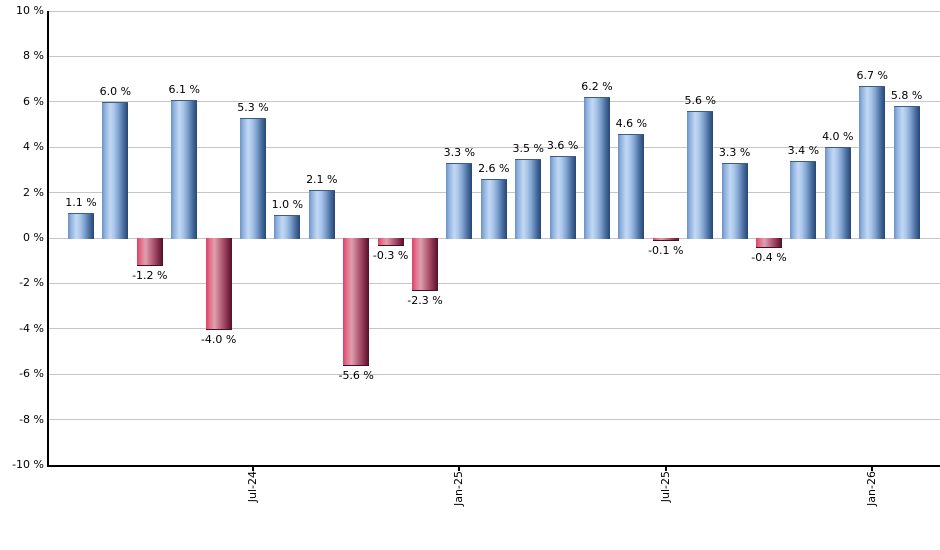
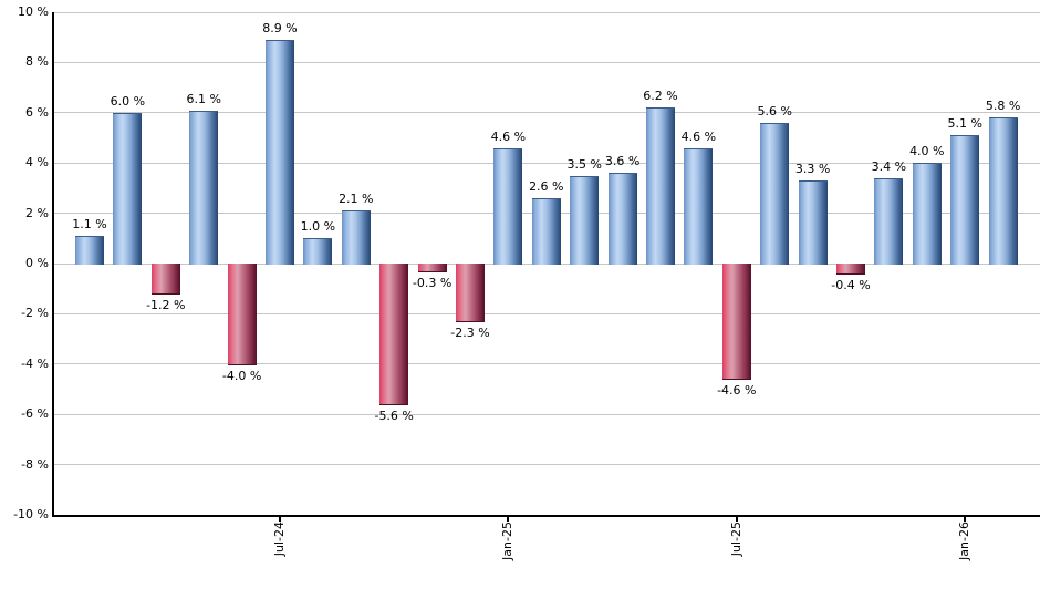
Jul-24: 5.3 -> 8.9
Jan-25: 3.3 -> 4.6
Jul-25: -0.1 -> -4.6
Jan-26: 6.7 -> 5.1
